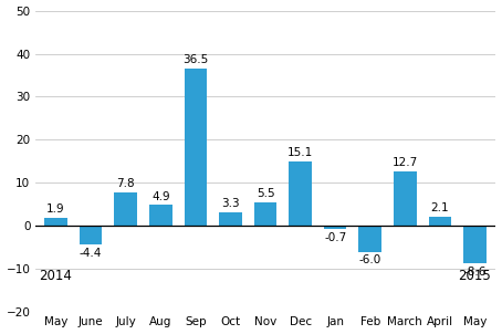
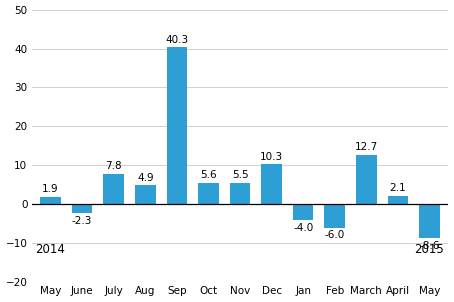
June: -4.4 -> -2.3
Sep: 36.5 -> 40.3
Oct: 3.3 -> 5.6
Dec: 15.1 -> 10.3
Jan: -0.7 -> -4.0
